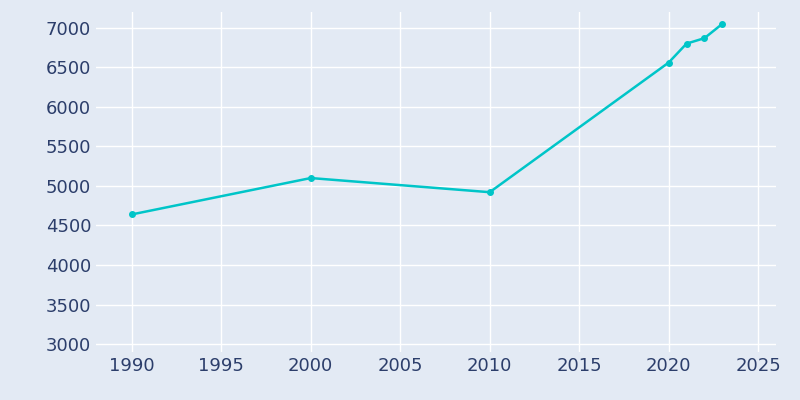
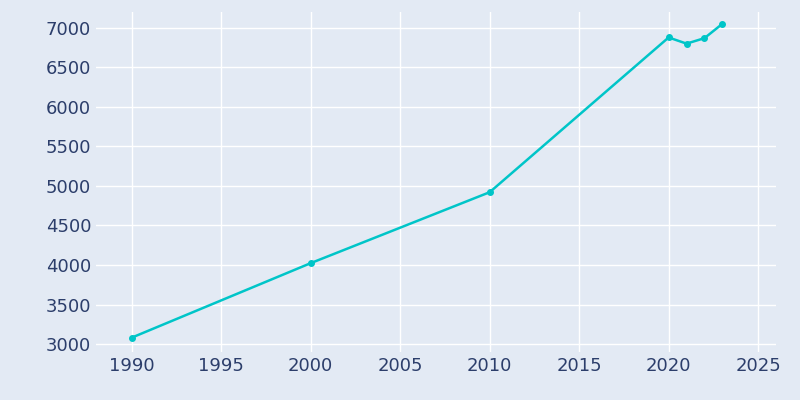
1990: 4640 -> 3080
2000: 5100 -> 4020
2020: 6560 -> 6880
